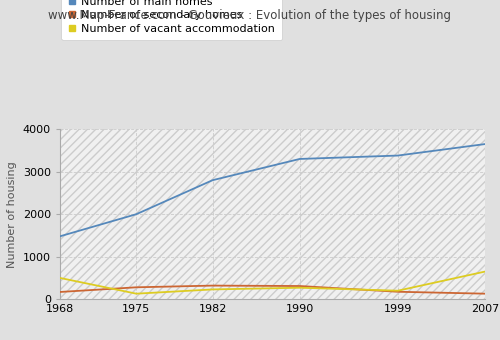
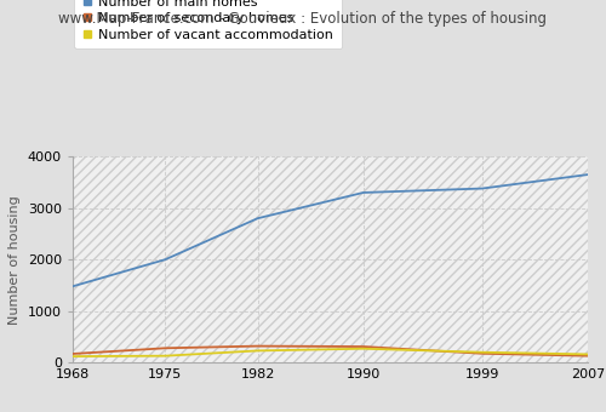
Number of vacant accommodation/1968: 500 -> 120
Number of vacant accommodation/2007: 650 -> 160
